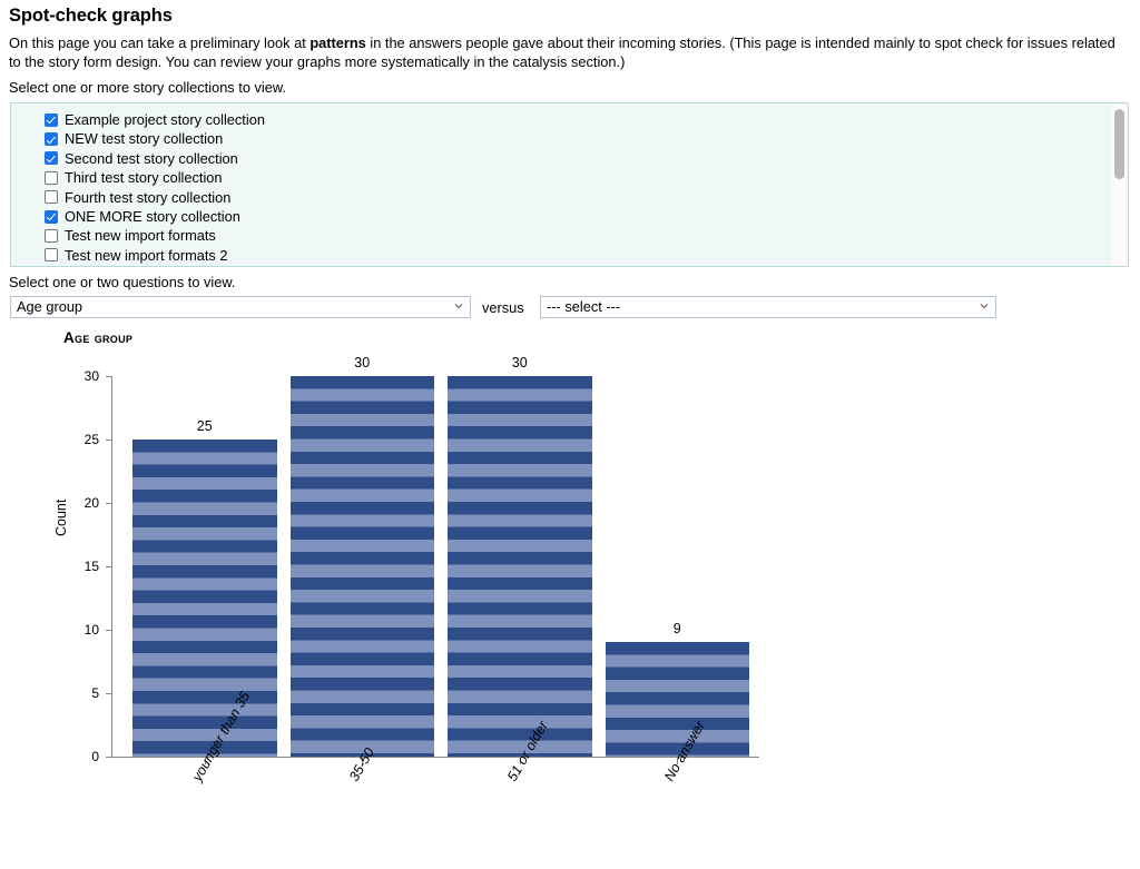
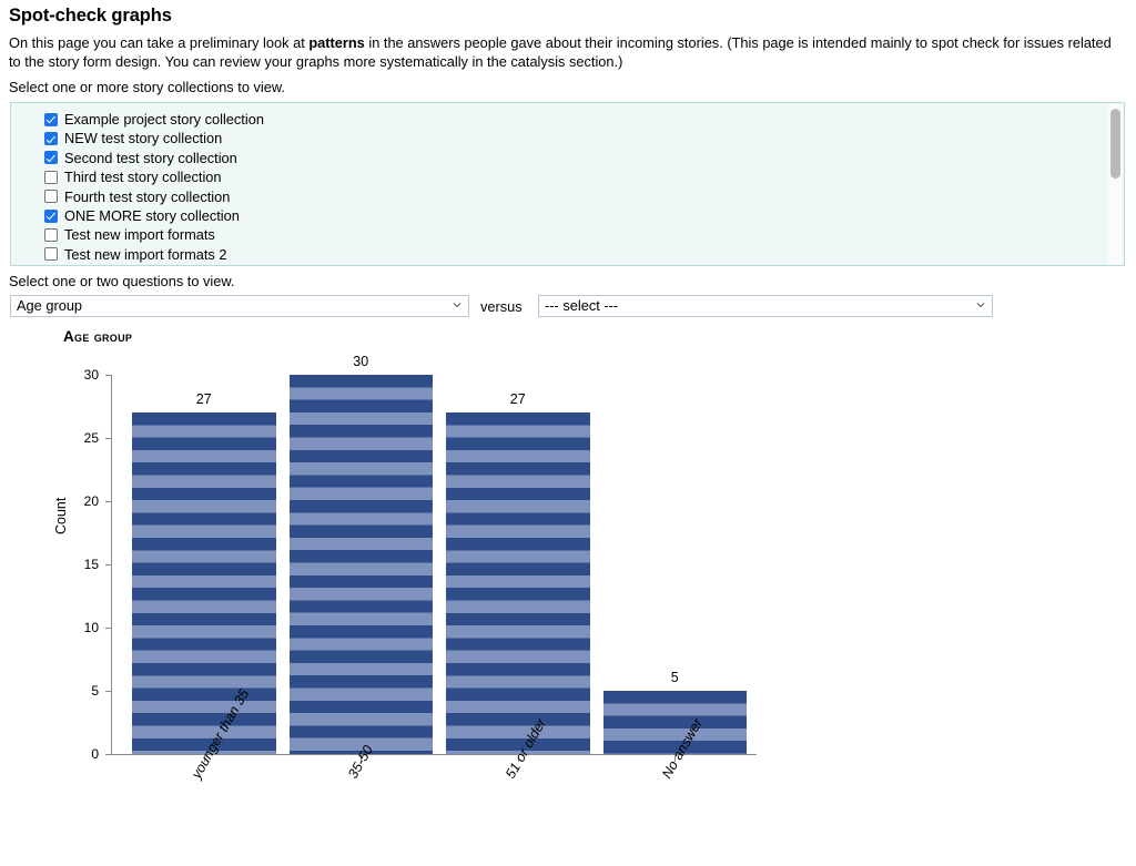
younger than 35: 25 -> 27
51 or older: 30 -> 27
No answer: 9 -> 5
